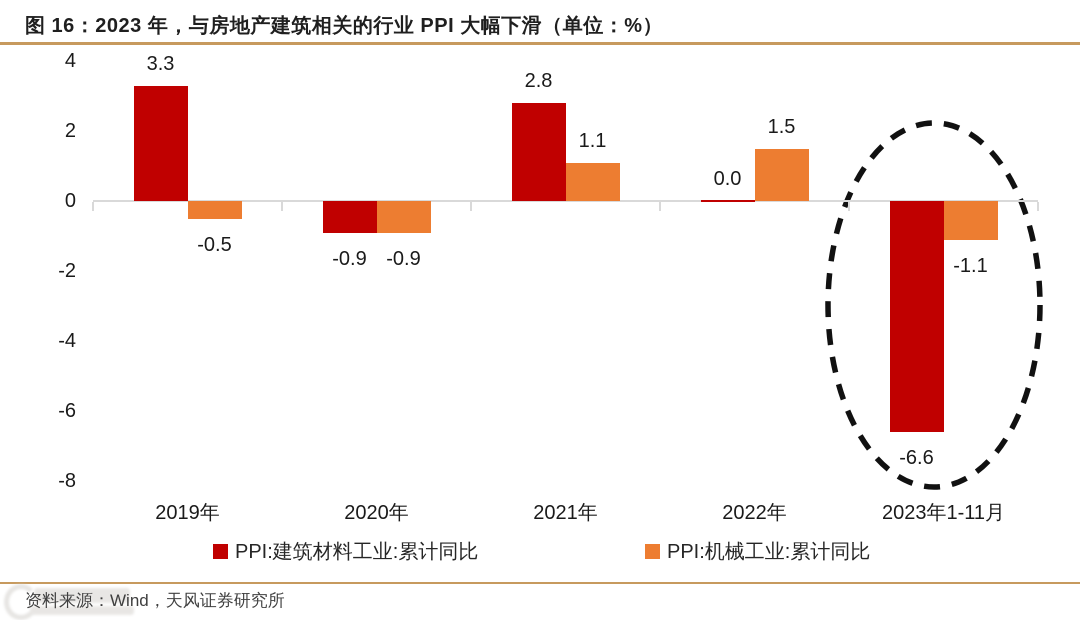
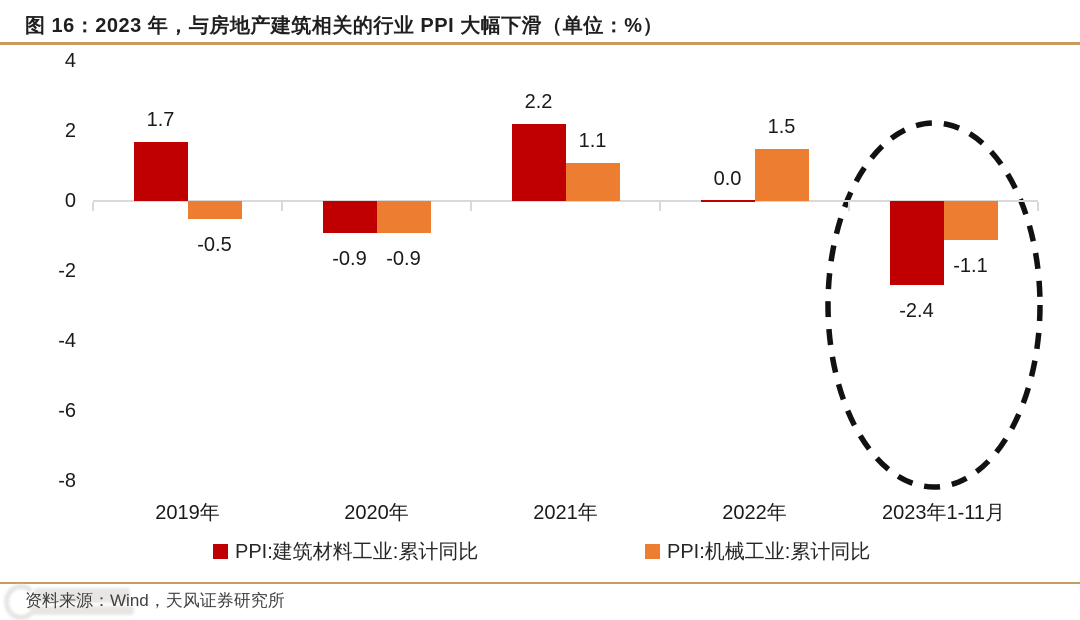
PPI:建筑材料工业:累计同比/2019年: 3.3 -> 1.7
PPI:建筑材料工业:累计同比/2021年: 2.8 -> 2.2
PPI:建筑材料工业:累计同比/2023年1-11月: -6.6 -> -2.4
